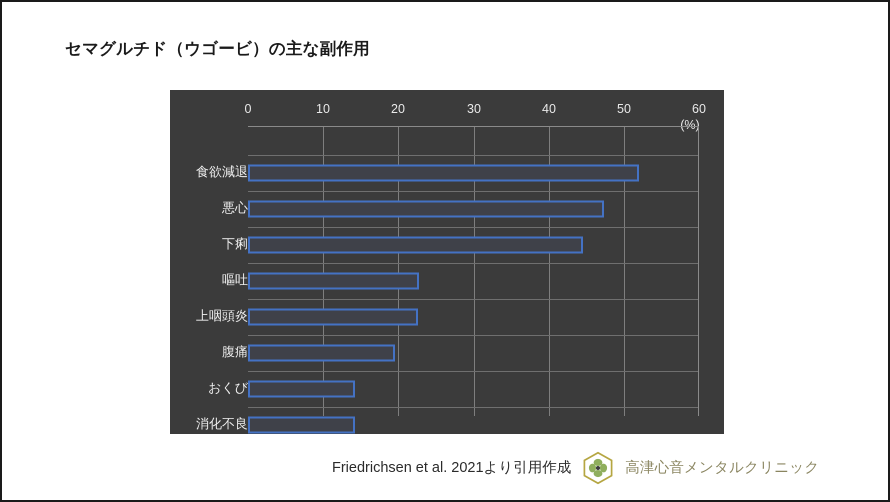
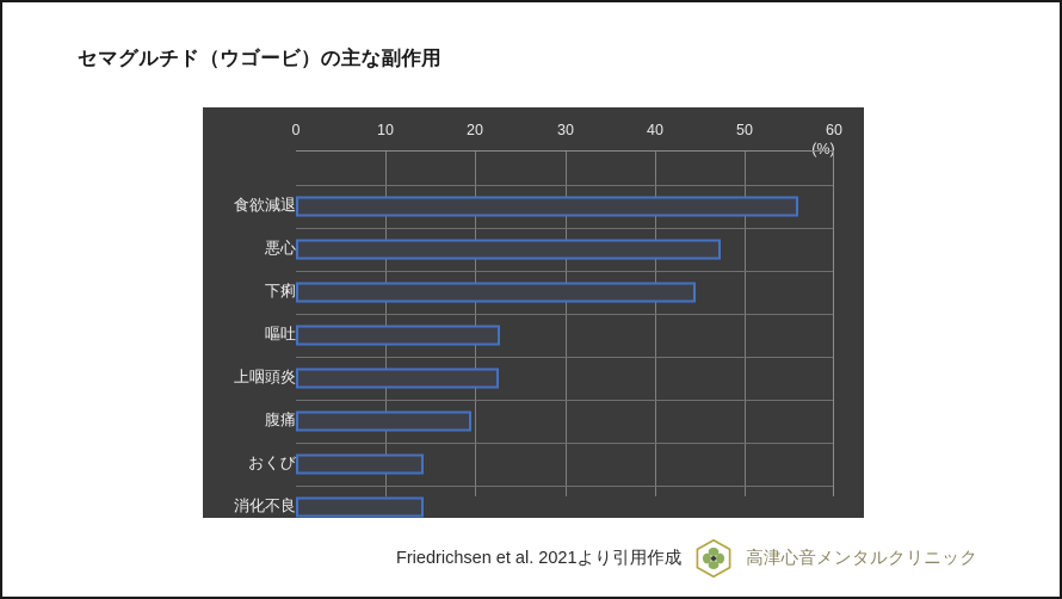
食欲減退: 52 -> 56
